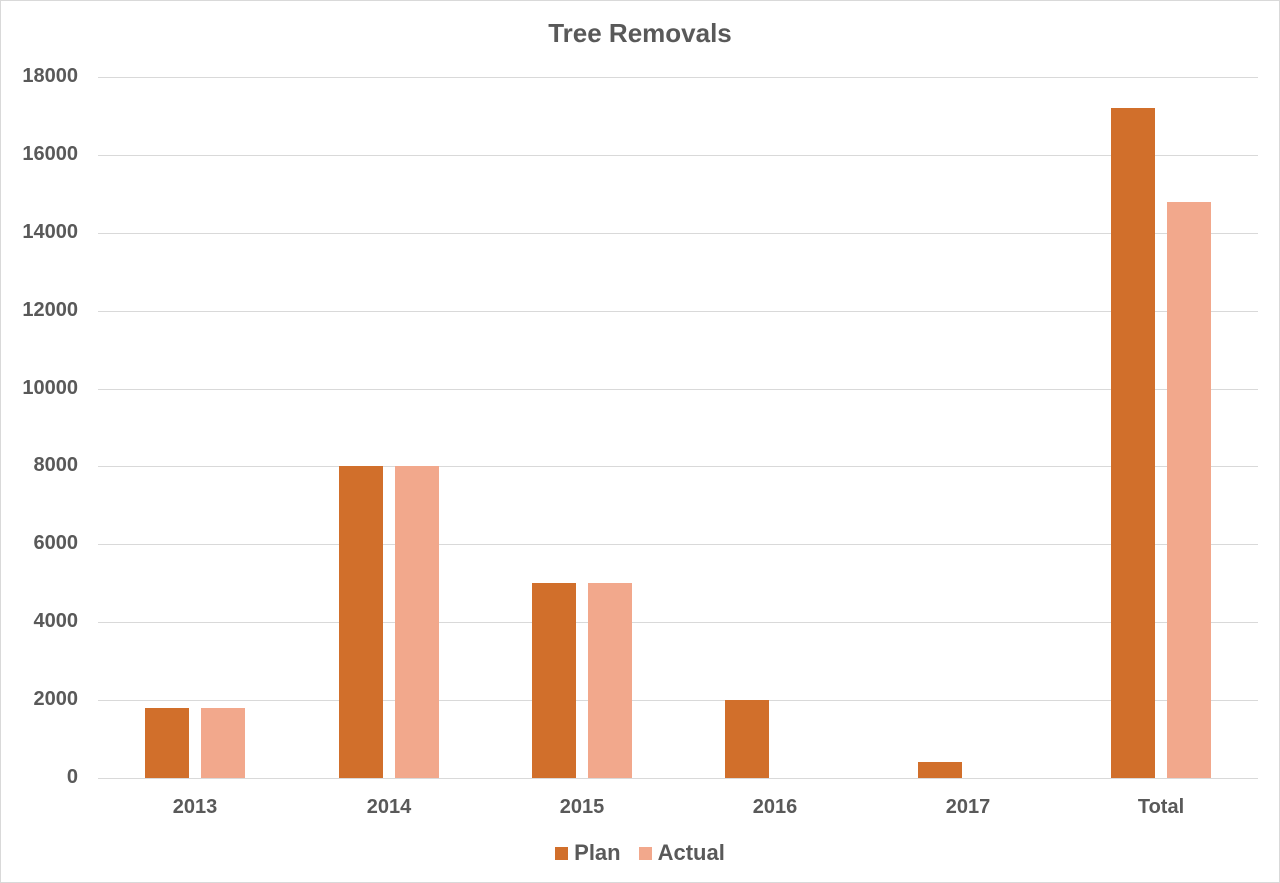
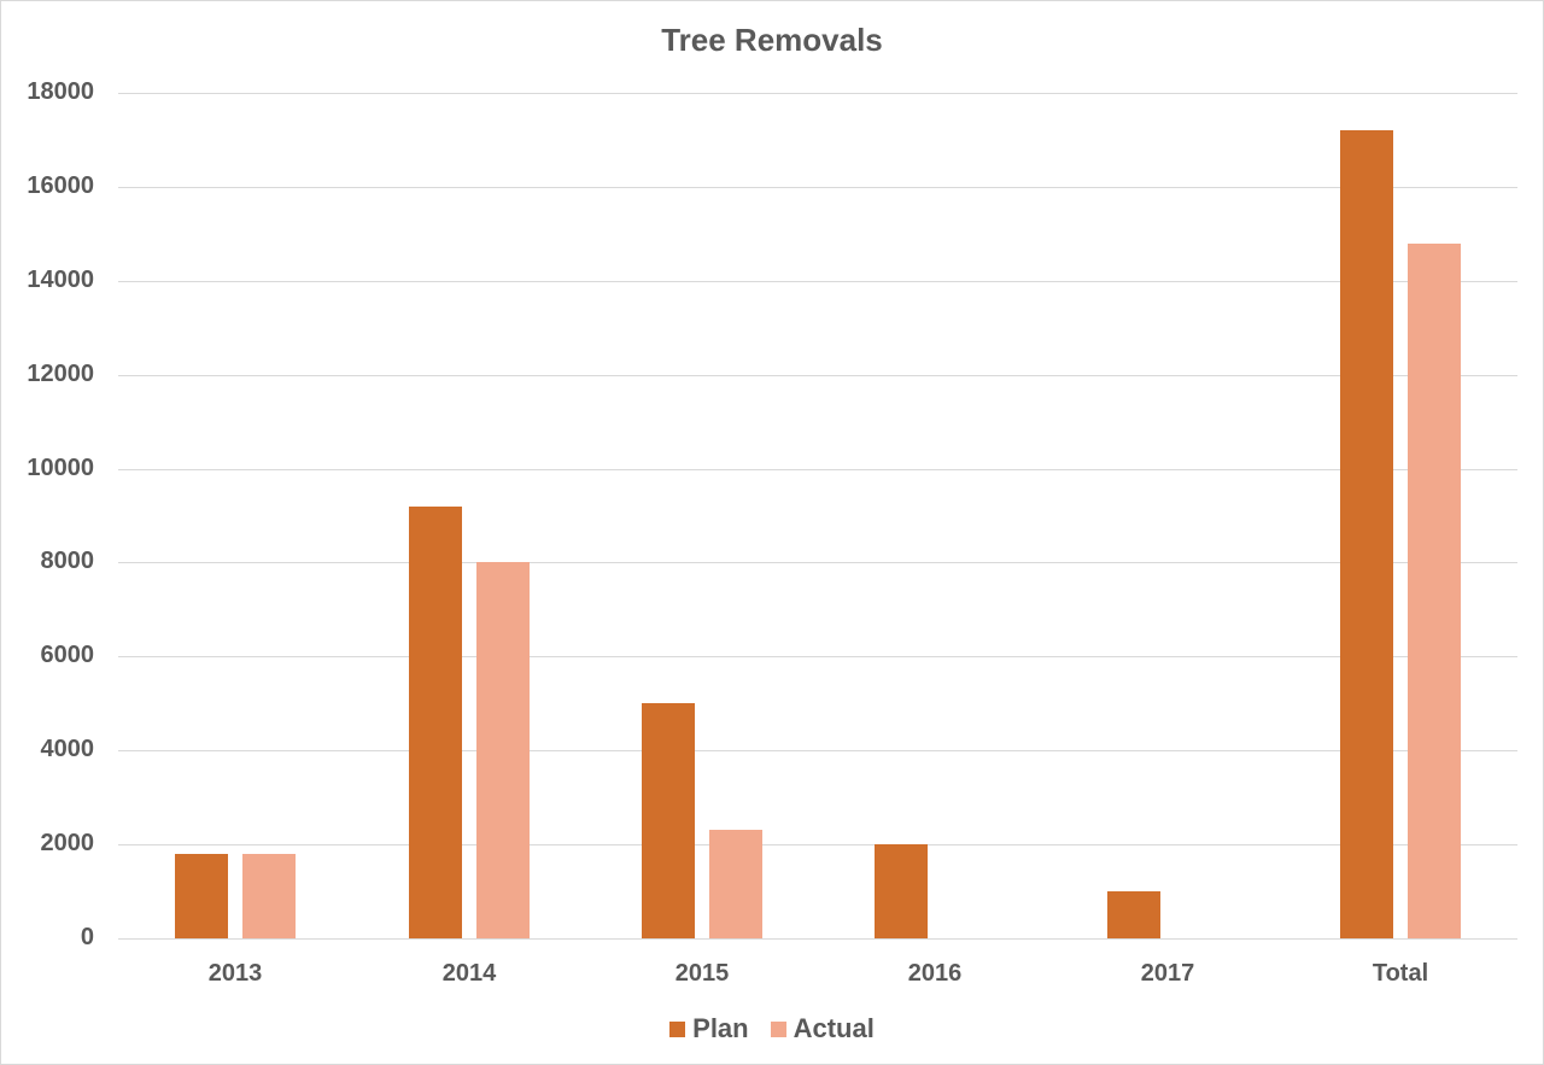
Plan/2014: 8000 -> 9200
Actual/2015: 5000 -> 2300
Plan/2017: 400 -> 1000
